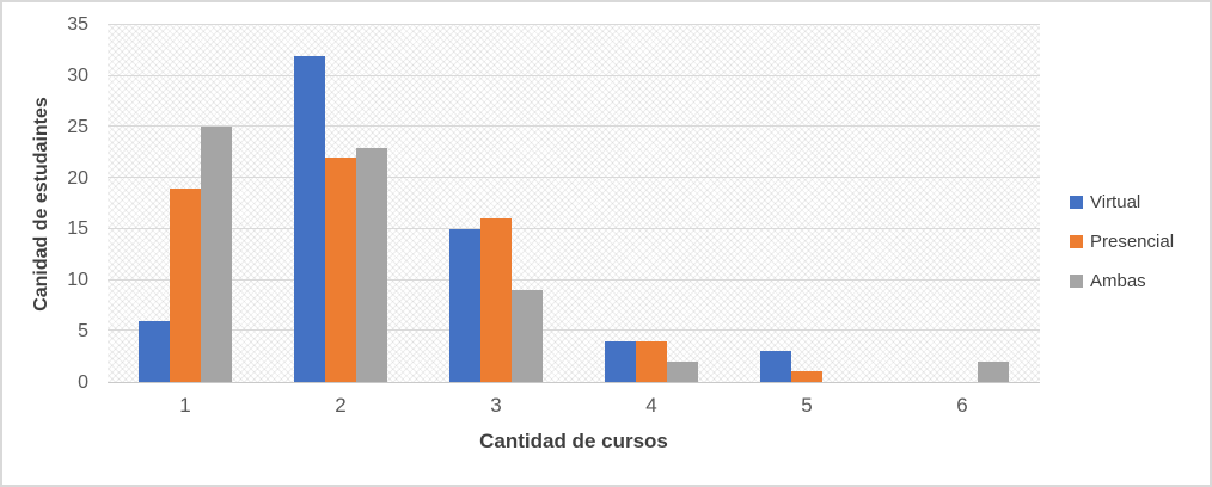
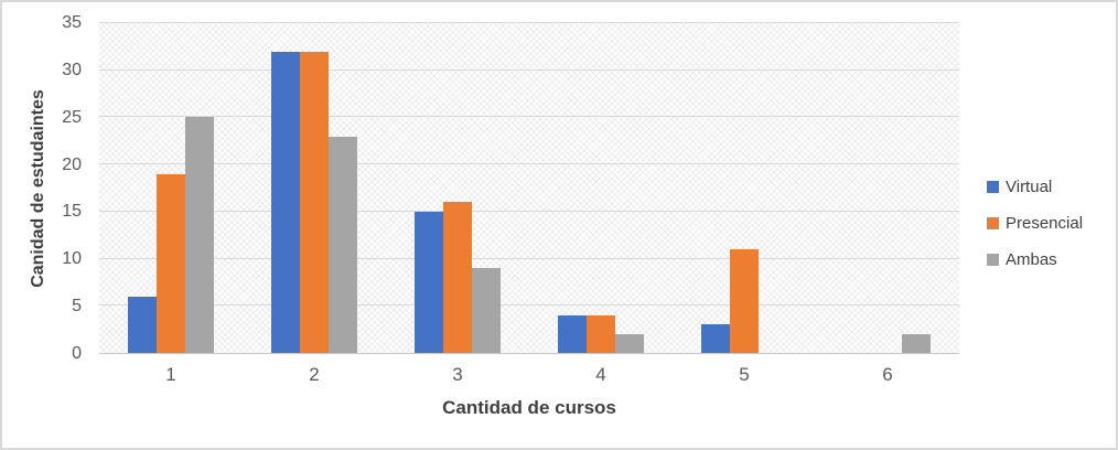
Presencial/2: 22 -> 32
Presencial/5: 1 -> 11
